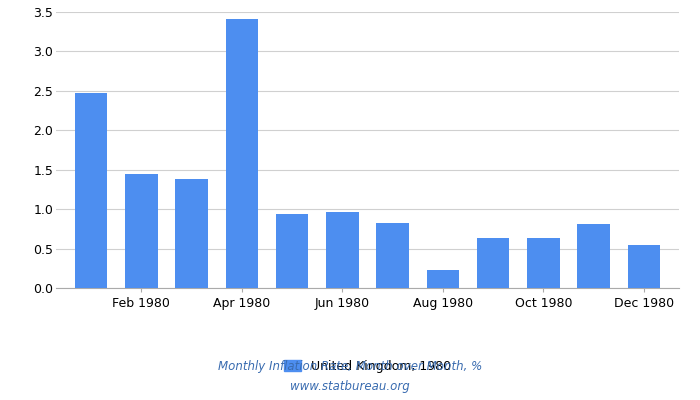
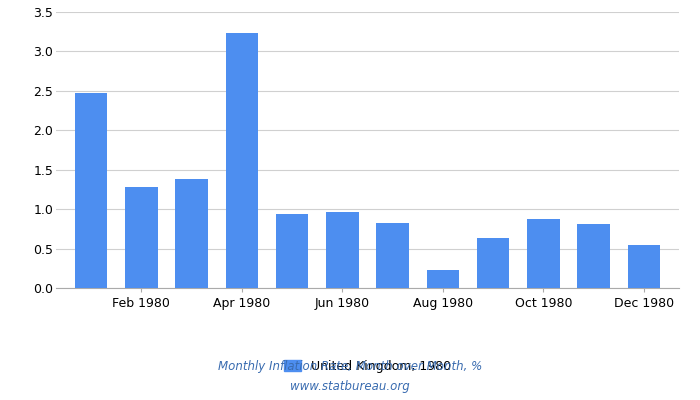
Feb 1980: 1.44 -> 1.28
Apr 1980: 3.41 -> 3.24
Oct 1980: 0.63 -> 0.88
